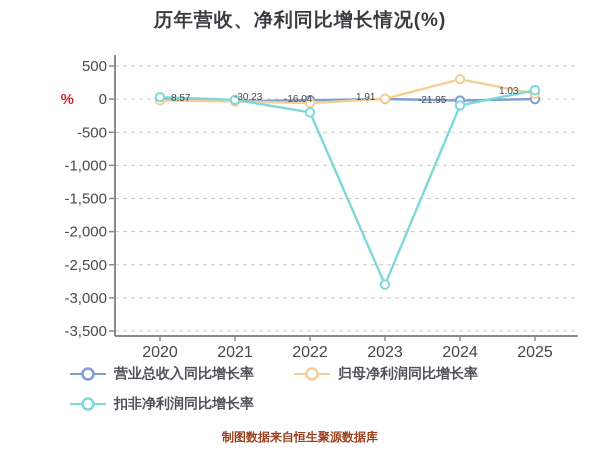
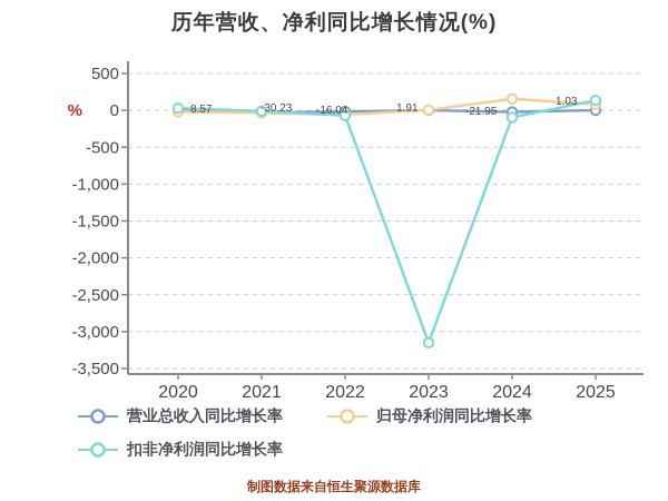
扣非净利润同比增长率/2022: -200 -> -100
扣非净利润同比增长率/2023: -2800 -> -3200
归母净利润同比增长率/2024: 300 -> 200
